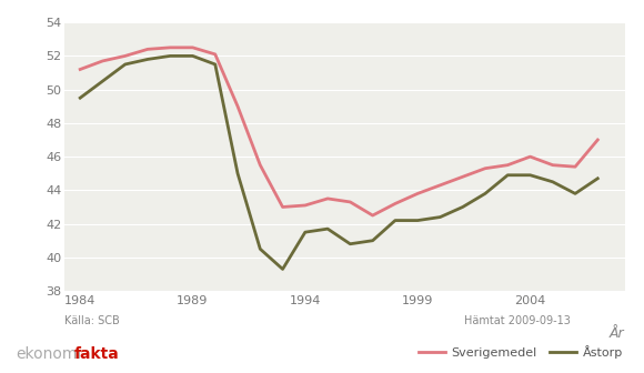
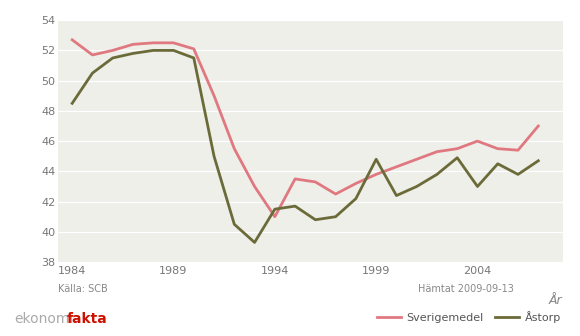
Sverigemedel/1984: 51.2 -> 52.7
Åstorp/1984: 49.5 -> 48.5
Sverigemedel/1994: 43.1 -> 41.0
Åstorp/1999: 42.2 -> 44.8
Åstorp/2004: 44.9 -> 43.0
